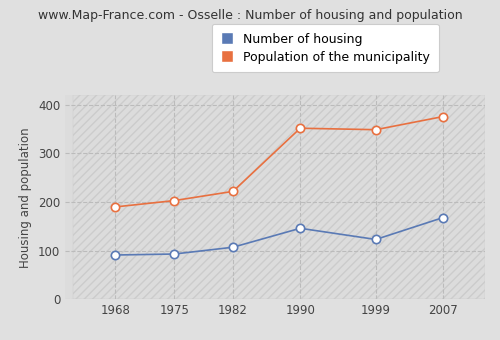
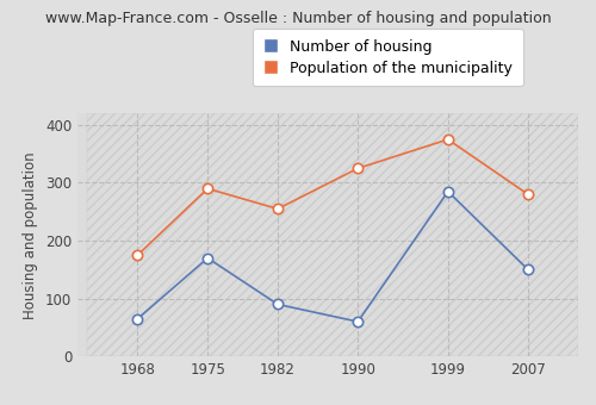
Number of housing/1968: 91 -> 65
Population of the municipality/1968: 190 -> 175
Number of housing/1975: 93 -> 170
Population of the municipality/1975: 203 -> 290
Number of housing/1982: 107 -> 90
Population of the municipality/1982: 222 -> 255
Number of housing/1990: 146 -> 60
Population of the municipality/1990: 352 -> 325
Number of housing/1999: 123 -> 285
Population of the municipality/1999: 349 -> 375
Number of housing/2007: 168 -> 150
Population of the municipality/2007: 376 -> 280
